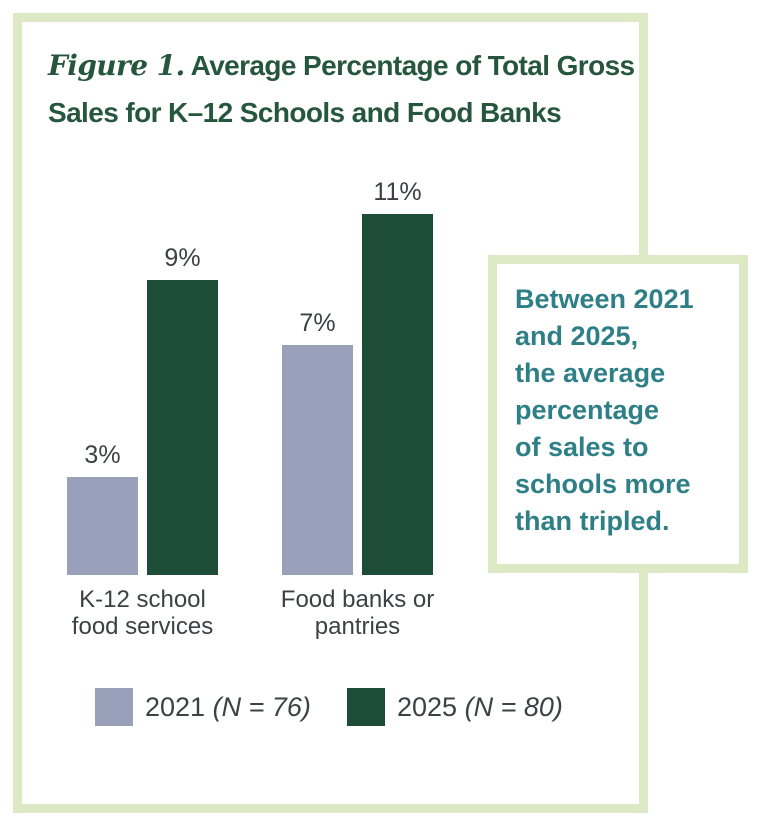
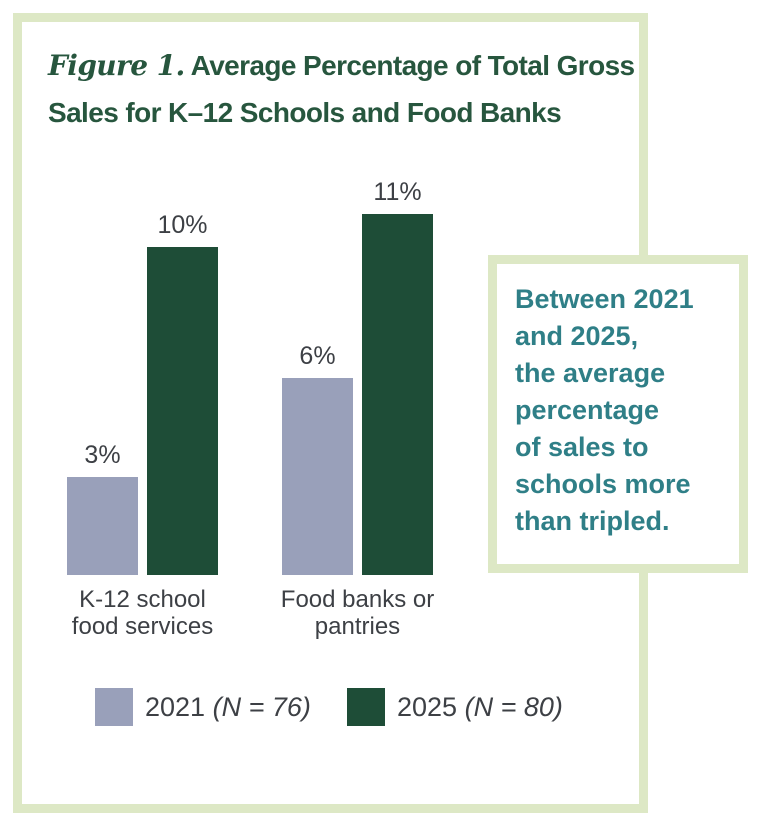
2025 (N = 80)/K-12 school food services: 9% -> 10%
2021 (N = 76)/Food banks or pantries: 7% -> 6%
